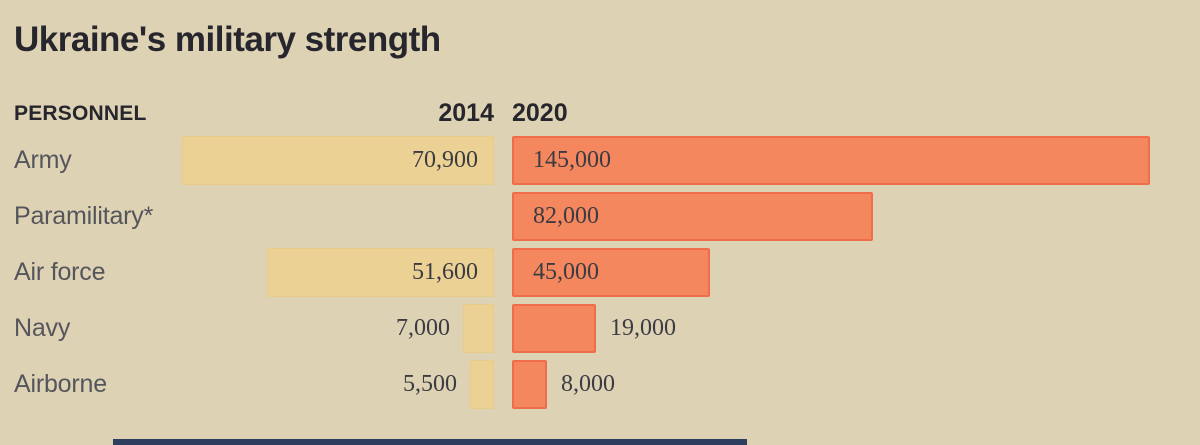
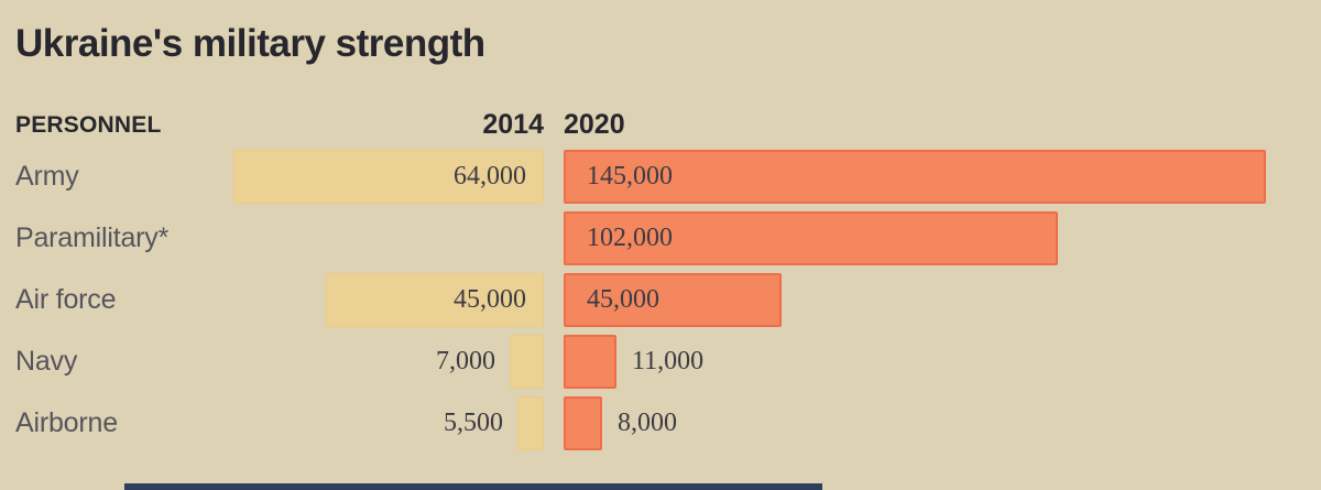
2014/Army: 70,900 -> 64,000
2020/Paramilitary*: 82,000 -> 102,000
2014/Air force: 51,600 -> 45,000
2020/Navy: 19,000 -> 11,000
